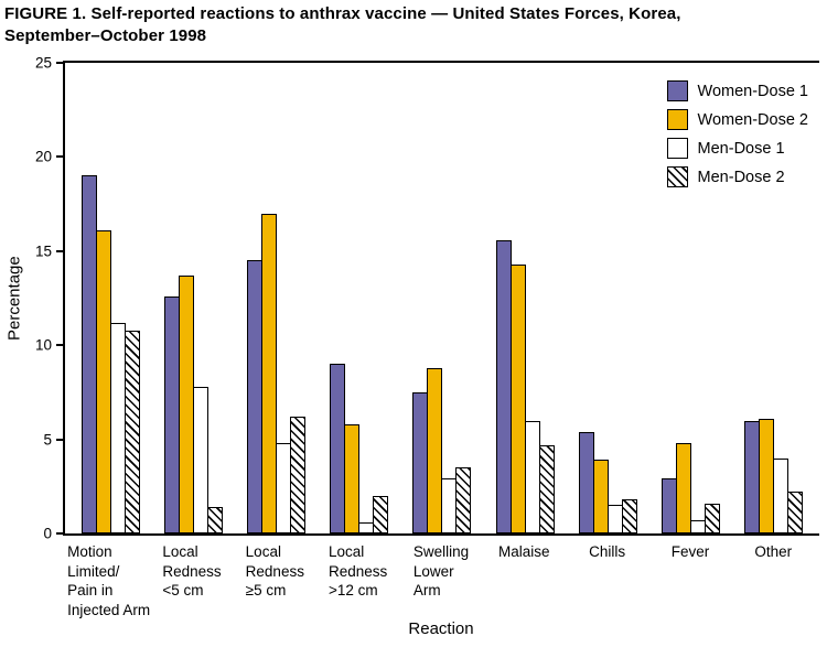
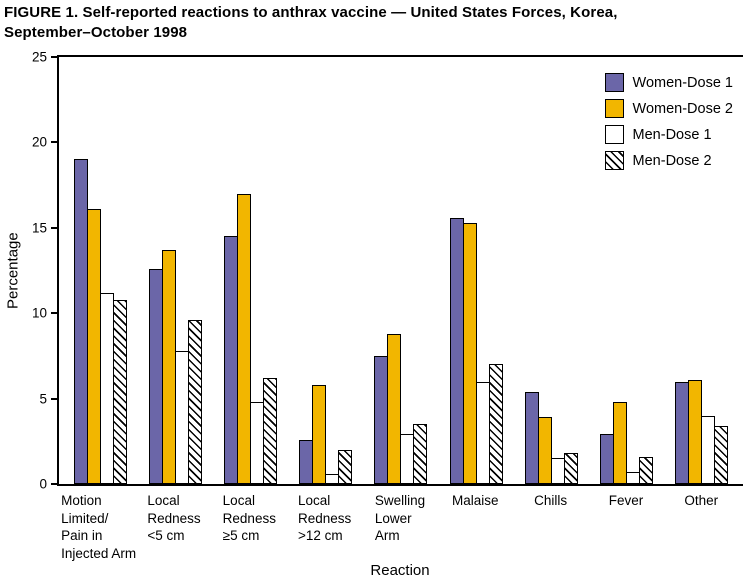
Men-Dose 2/Local Redness <5 cm: 1.4 -> 9.6
Women-Dose 1/Local Redness >12 cm: 9.0 -> 2.6
Women-Dose 2/Malaise: 14.3 -> 15.3
Men-Dose 2/Malaise: 4.7 -> 7.0
Men-Dose 2/Other: 2.2 -> 3.4
